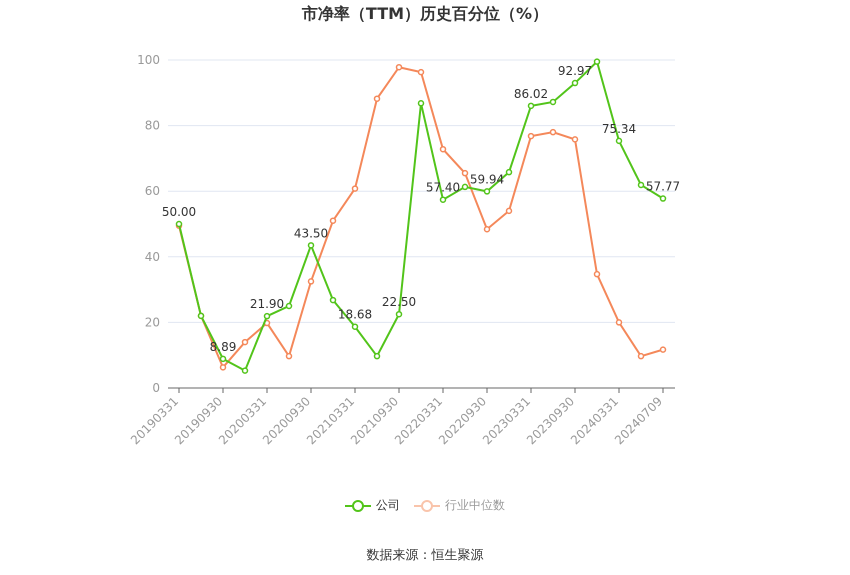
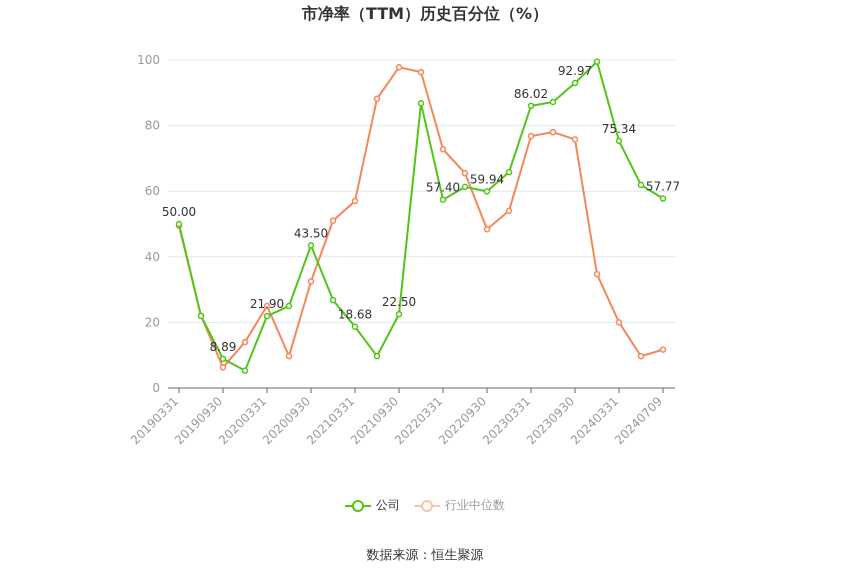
行业中位数/20200331: 20 -> 25
行业中位数/20210331: 61 -> 57
